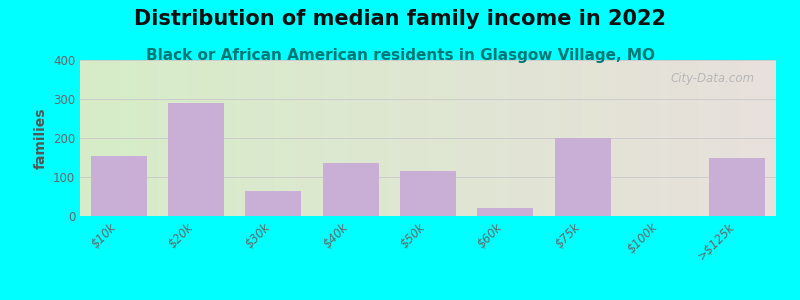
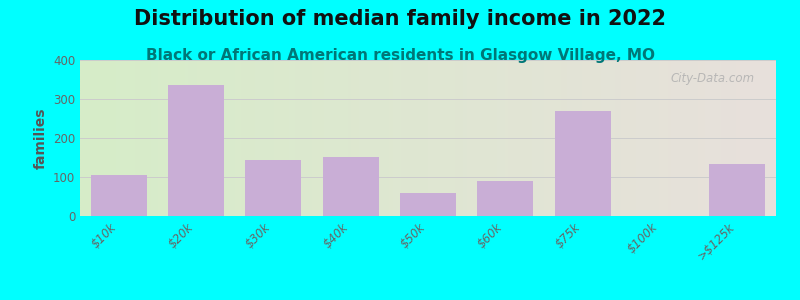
$10k: 155 -> 105
$20k: 290 -> 335
$30k: 65 -> 143
$40k: 135 -> 152
$50k: 115 -> 60
$60k: 20 -> 90
$75k: 200 -> 268
>$125k: 150 -> 133
